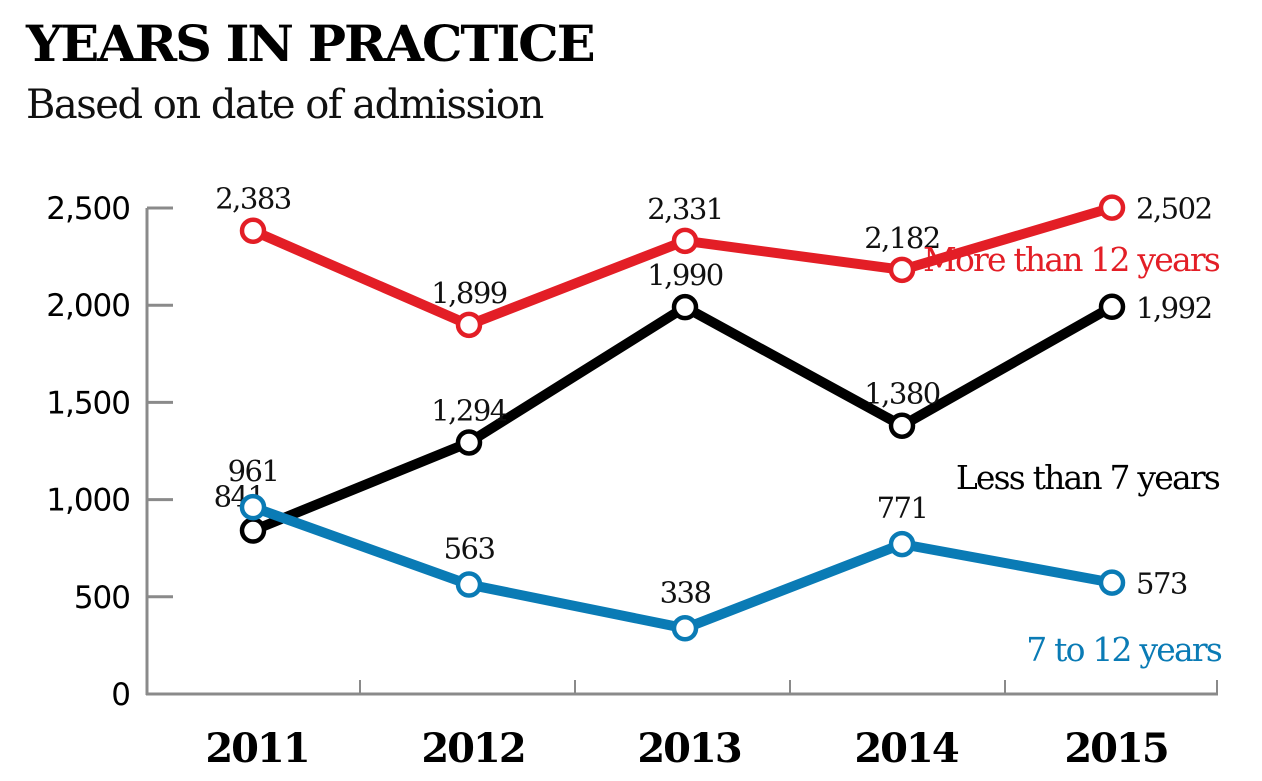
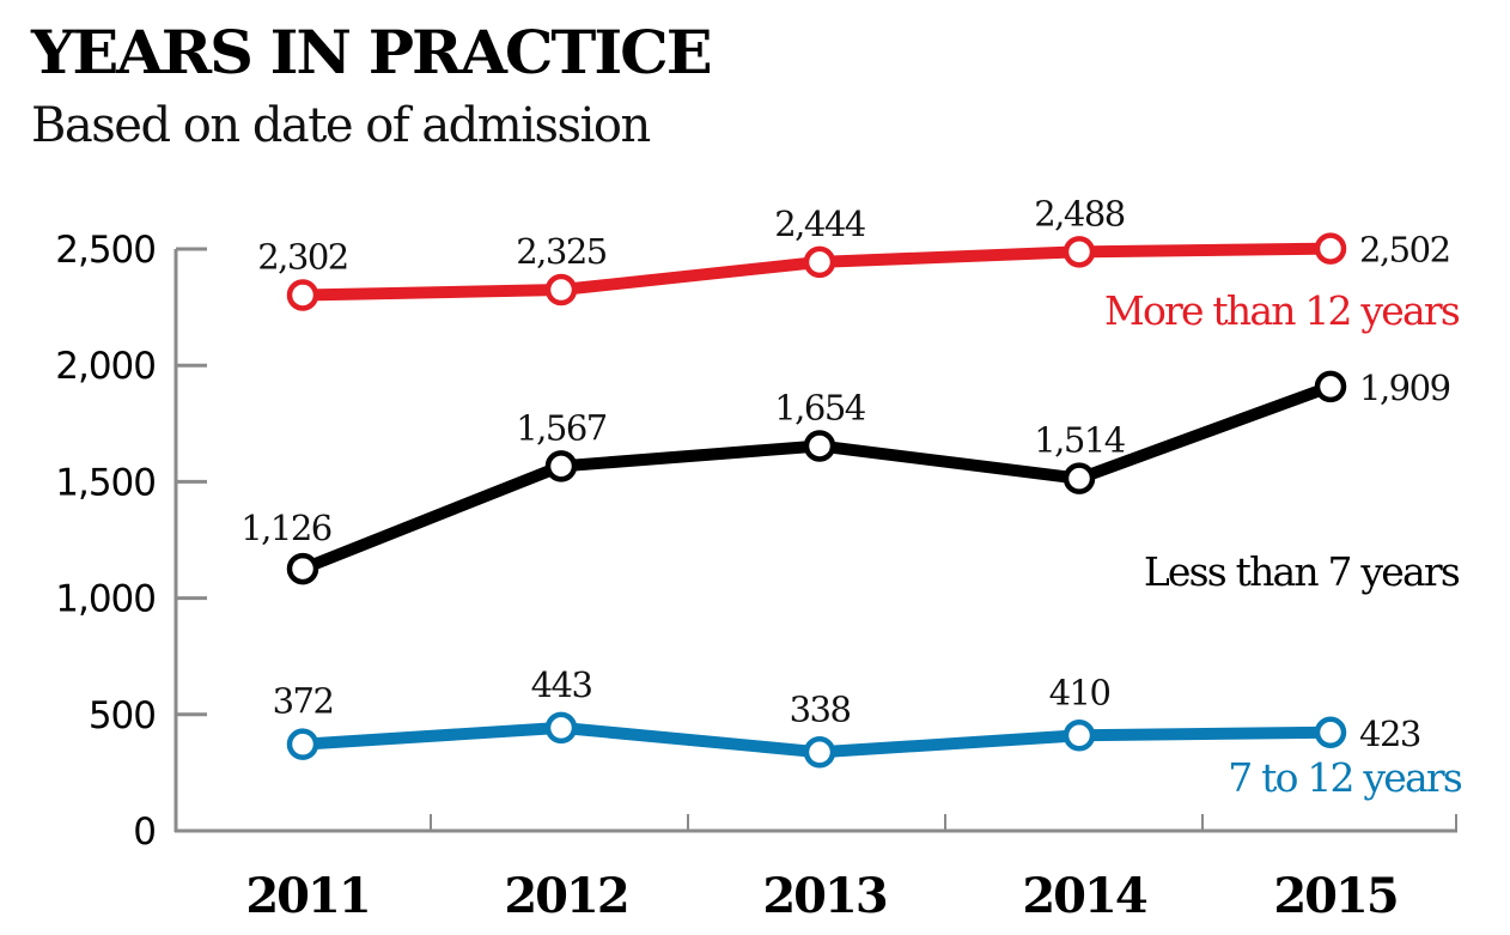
More than 12 years/2011: 2,383 -> 2,302
Less than 7 years/2011: 841 -> 1,126
7 to 12 years/2011: 961 -> 372
More than 12 years/2012: 1,899 -> 2,325
Less than 7 years/2012: 1,294 -> 1,567
7 to 12 years/2012: 563 -> 443
More than 12 years/2013: 2,331 -> 2,444
Less than 7 years/2013: 1,990 -> 1,654
More than 12 years/2014: 2,182 -> 2,488
Less than 7 years/2014: 1,380 -> 1,514
7 to 12 years/2014: 771 -> 410
Less than 7 years/2015: 1,992 -> 1,909
7 to 12 years/2015: 573 -> 423
